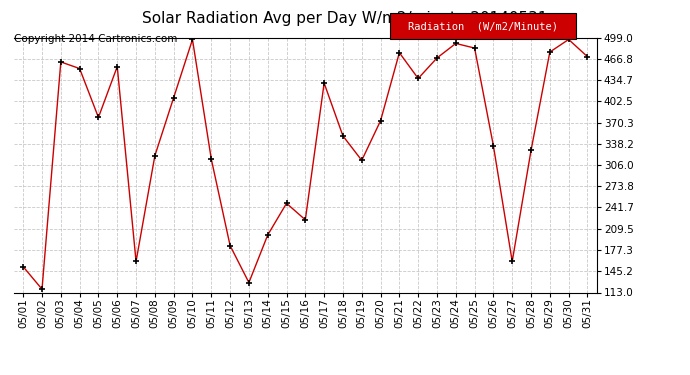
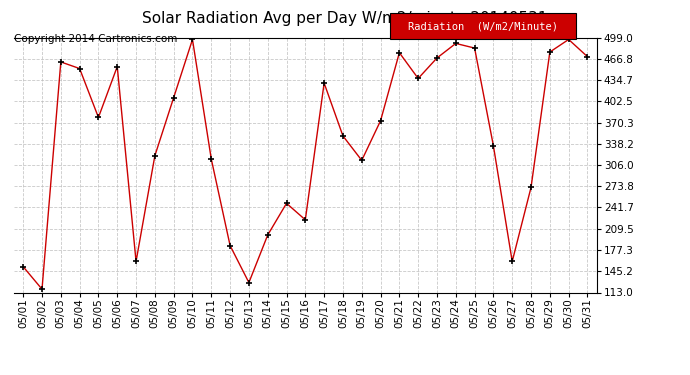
05/28: 328 -> 272
